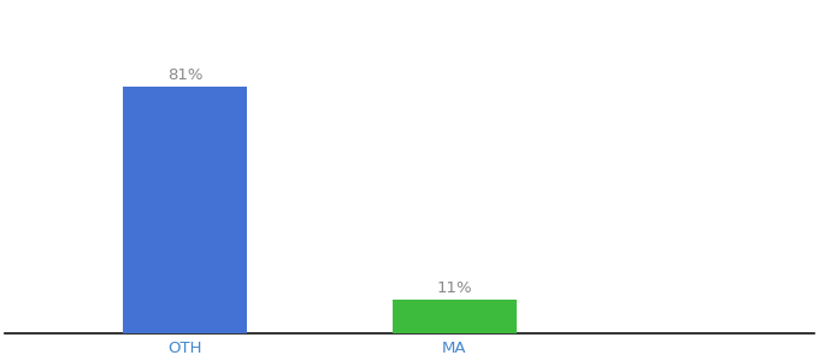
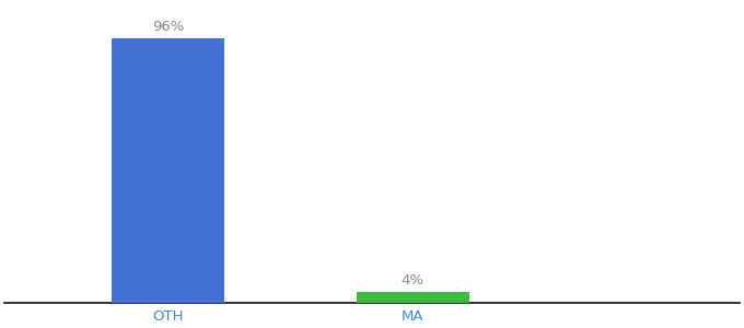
OTH: 81% -> 96%
MA: 11% -> 4%
